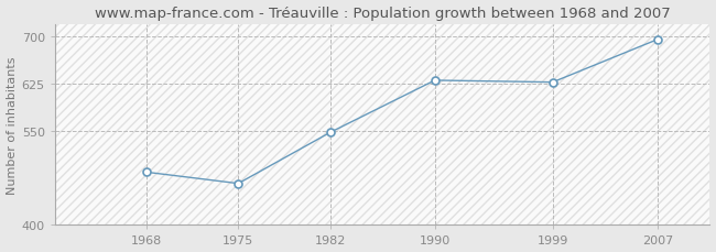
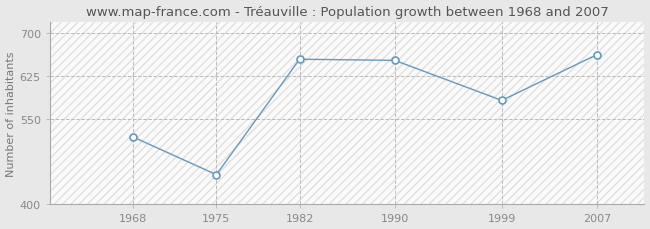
1968: 484 -> 518
1975: 466 -> 452
1982: 547 -> 654
1990: 630 -> 652
1999: 627 -> 582
2007: 695 -> 662
